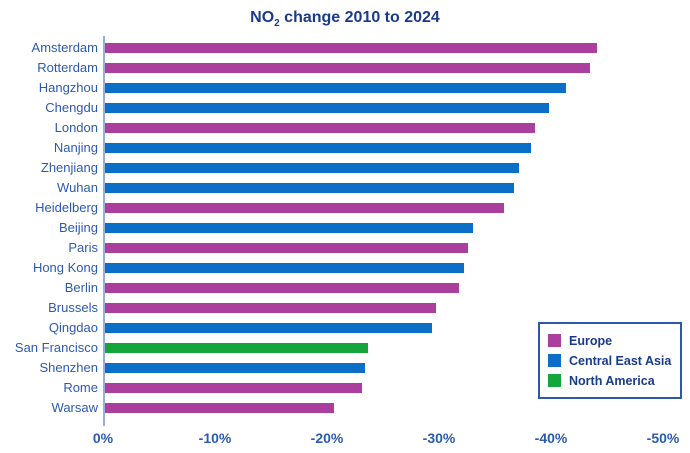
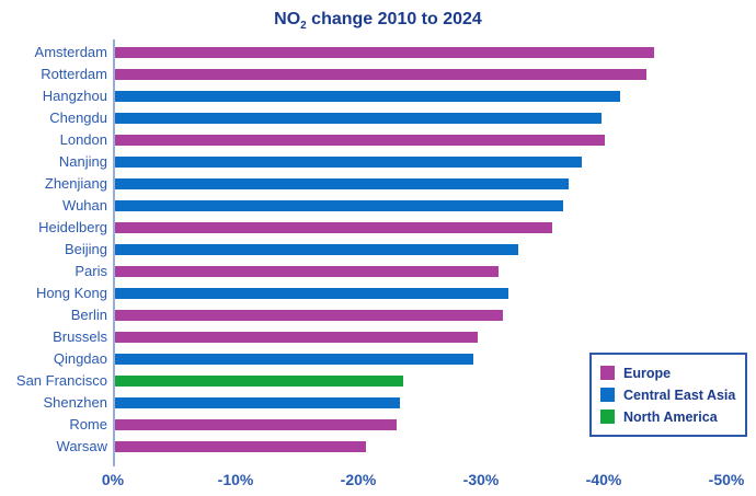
London: -38.6% -> -40.1%
Paris: -32.6% -> -31.4%
